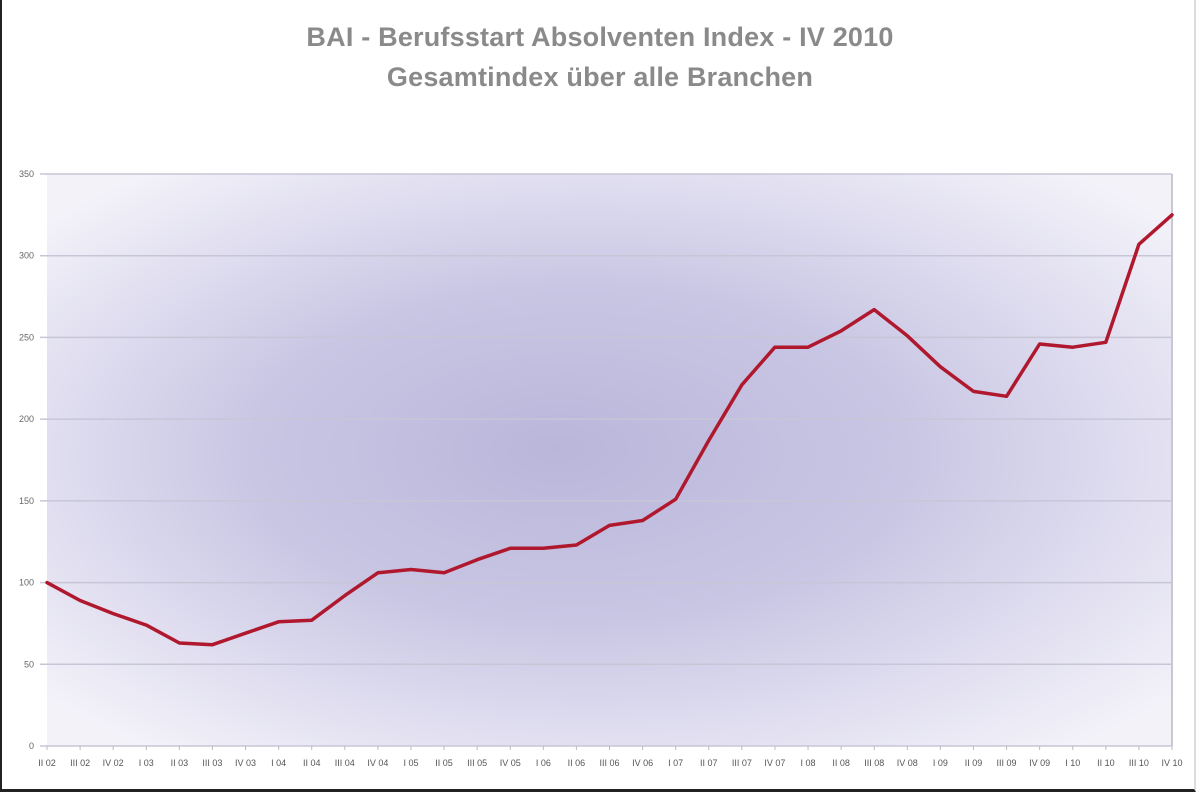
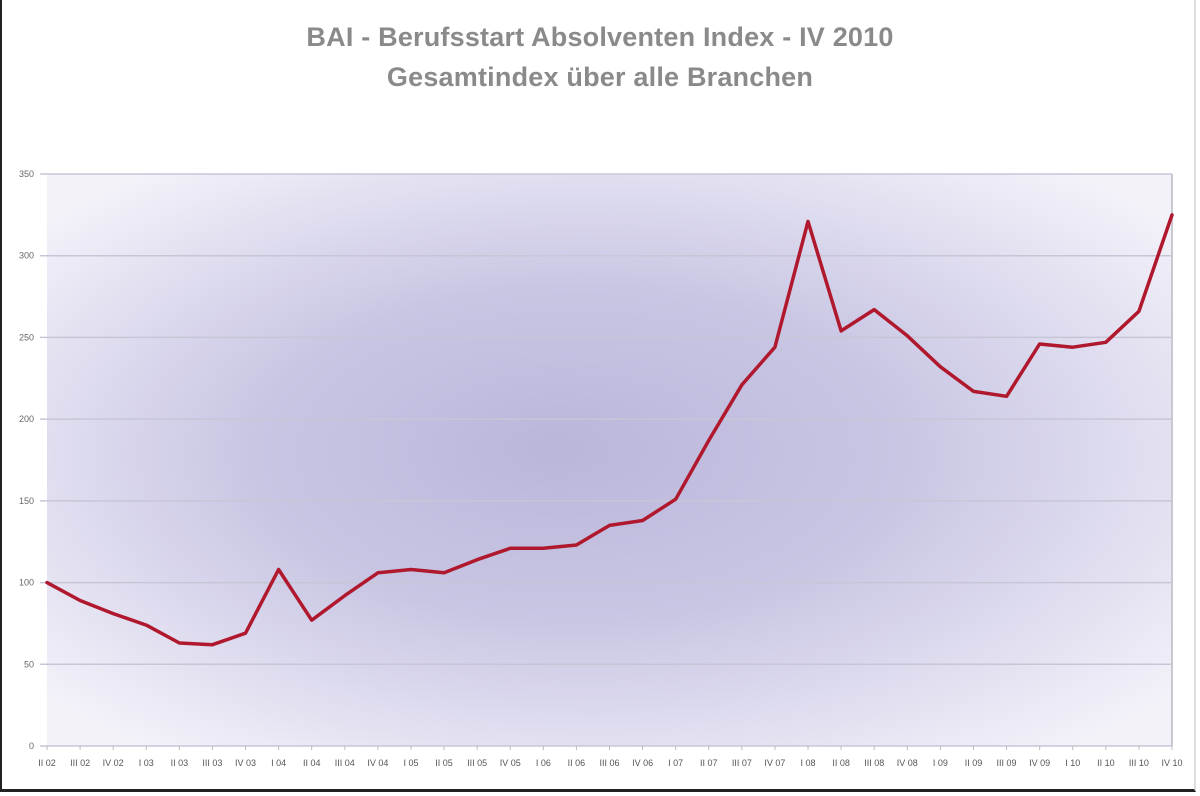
I 04: 76 -> 108
I 08: 244 -> 321
III 10: 307 -> 266
